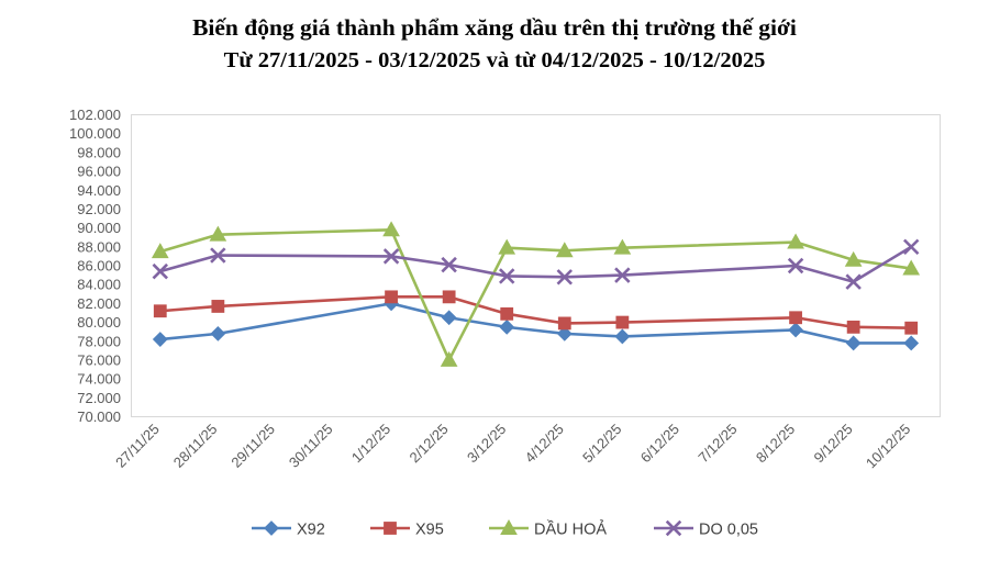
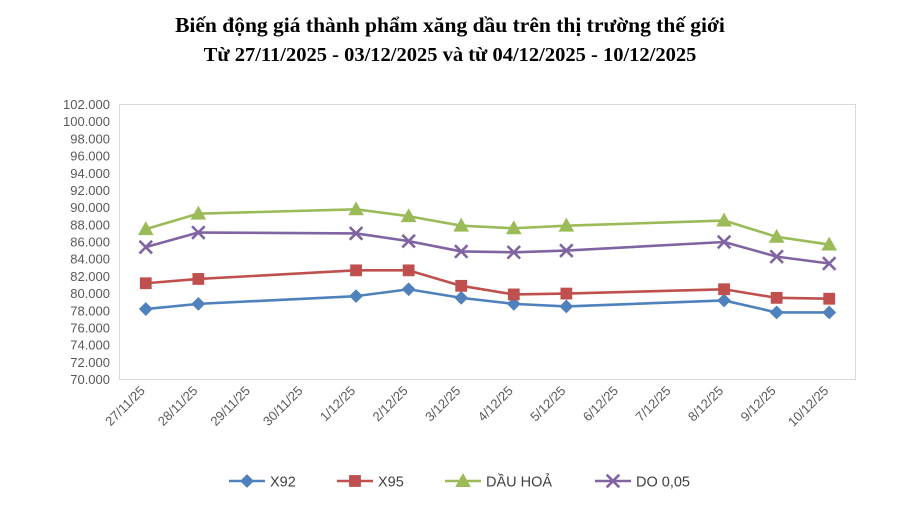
X92/1/12/25: 82000 -> 80000
DẦU HOẢ/2/12/25: 76000 -> 89000
DO 0,05/10/12/25: 88000 -> 84000
